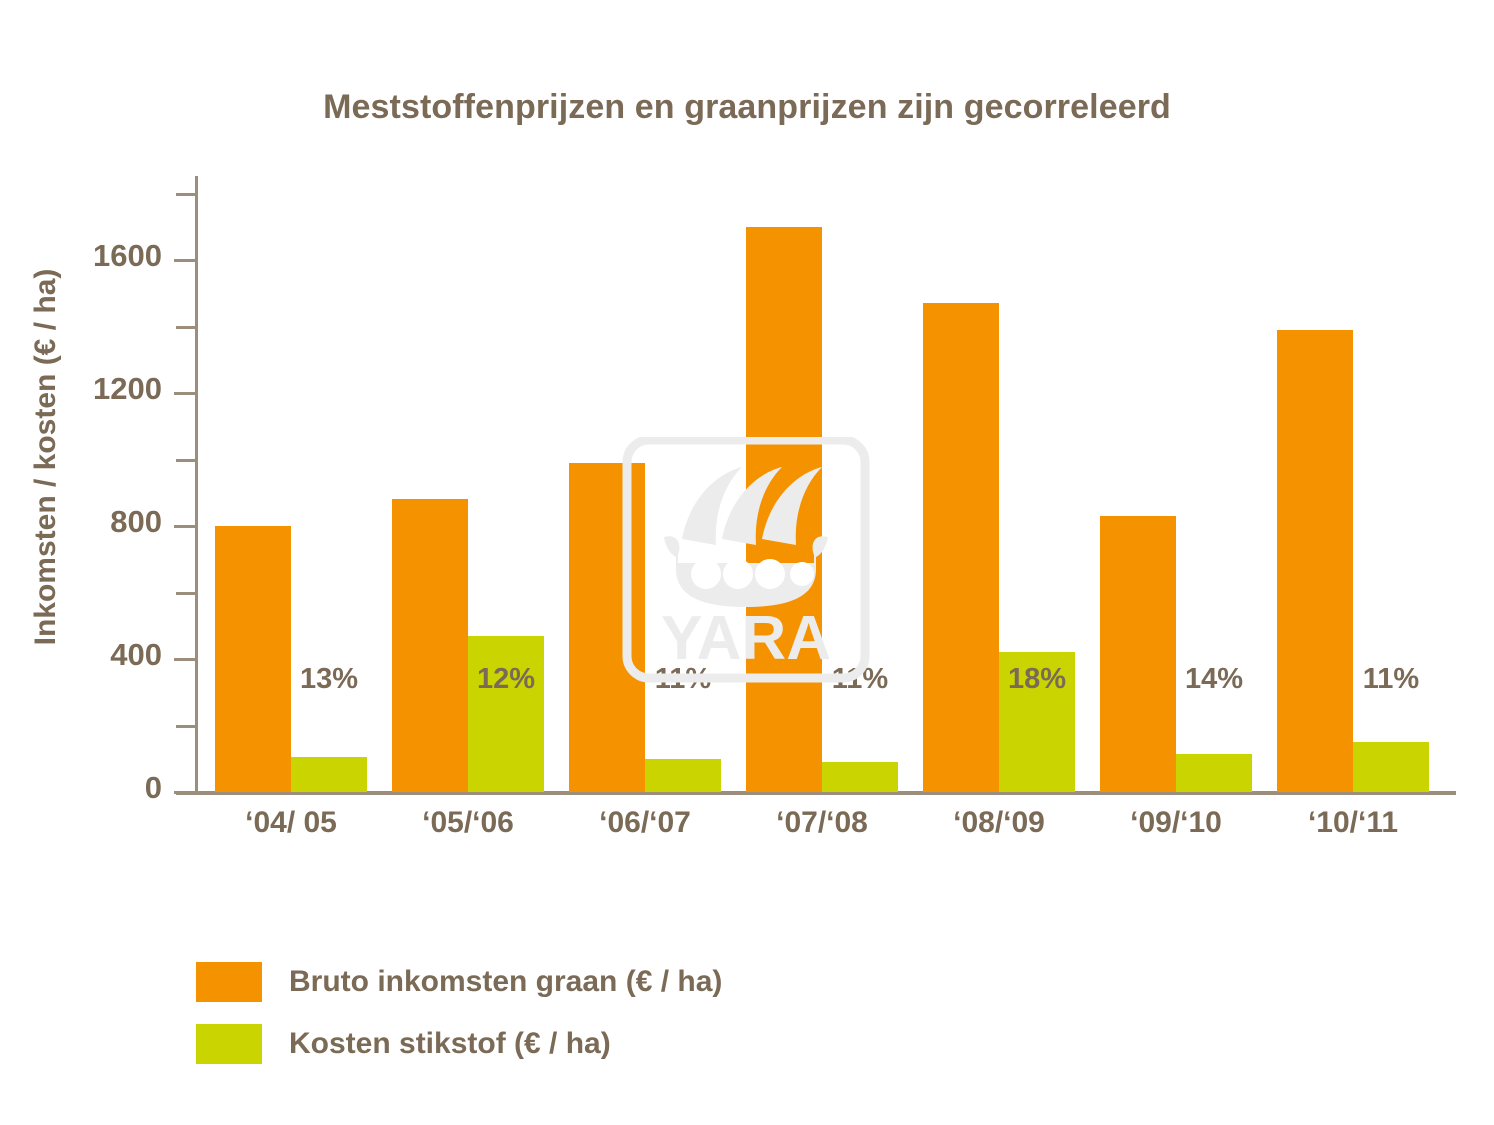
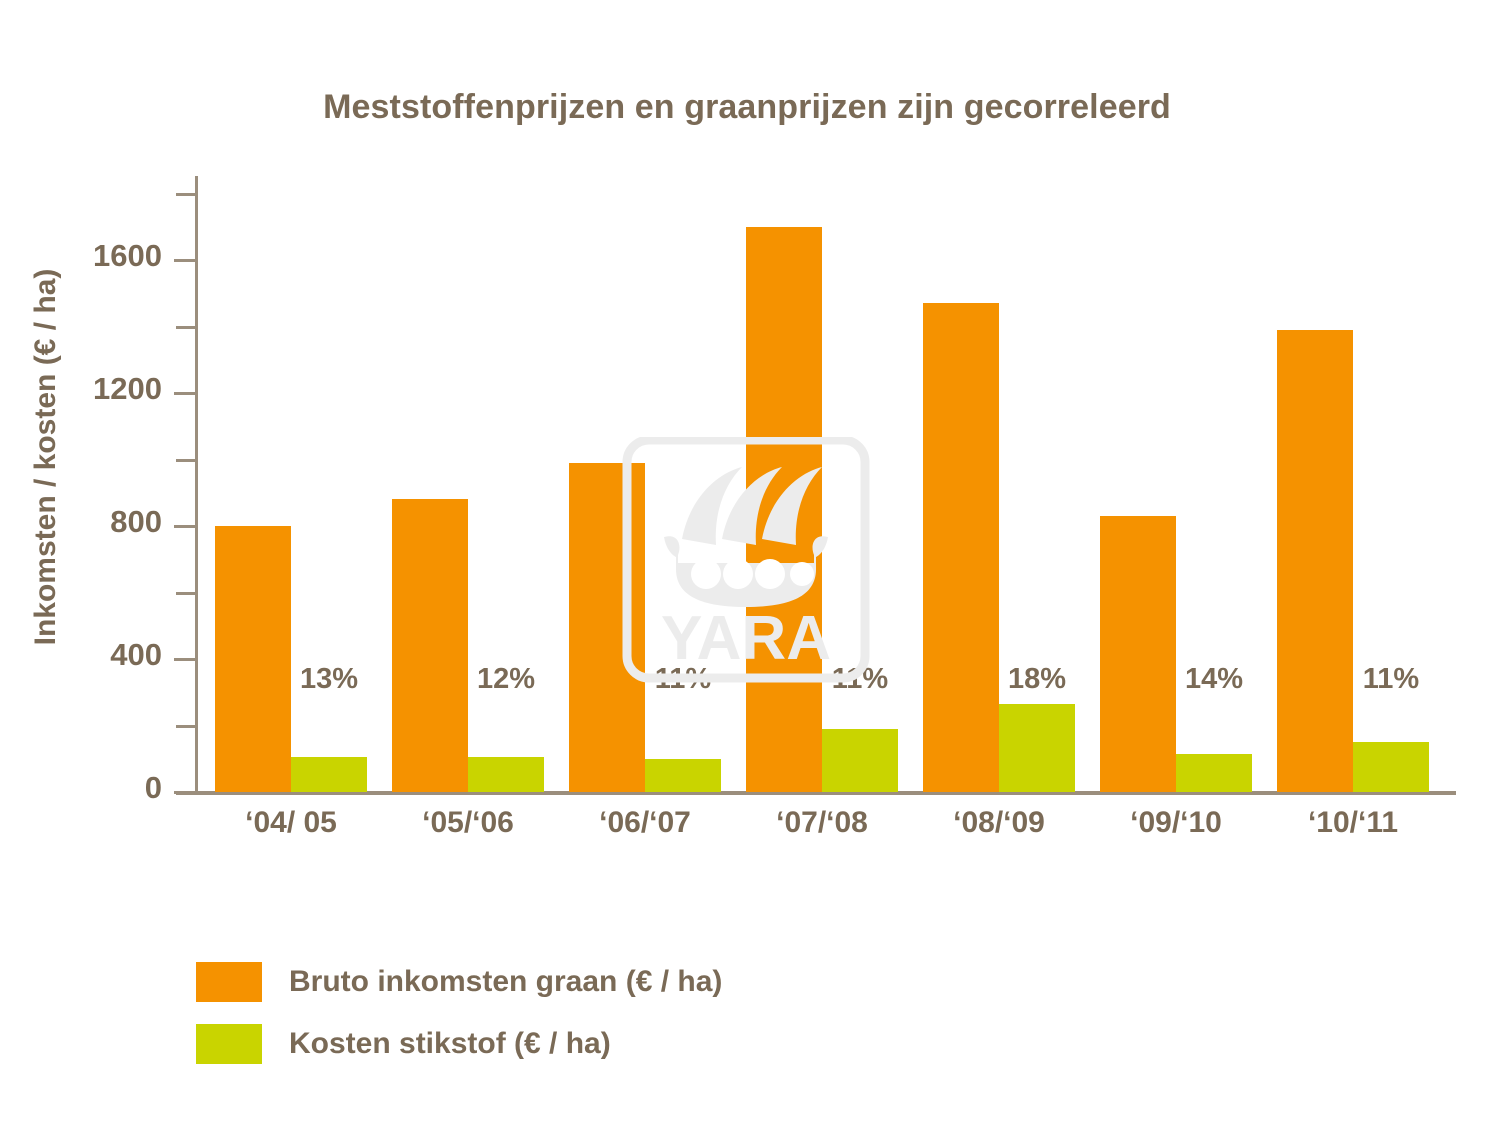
Kosten stikstof (€ / ha)/‘05/‘06: 470 -> 100
Kosten stikstof (€ / ha)/‘07/‘08: 90 -> 190
Kosten stikstof (€ / ha)/‘08/‘09: 420 -> 260
